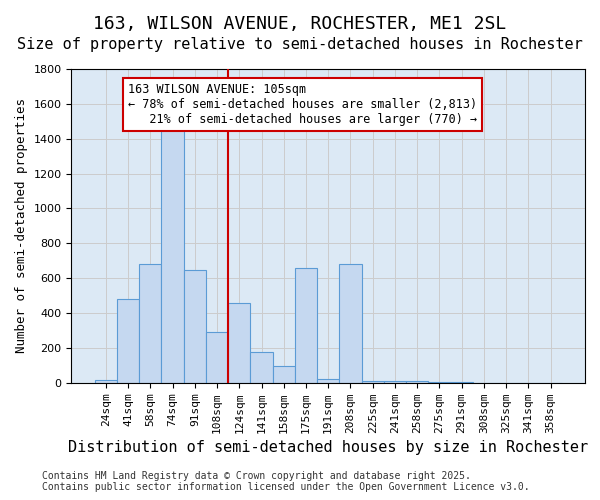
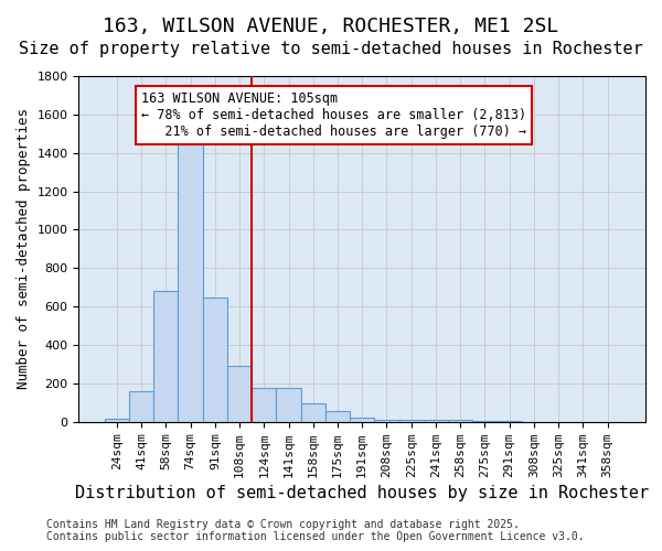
41sqm: 480 -> 160
124sqm: 460 -> 180
175sqm: 660 -> 60
208sqm: 680 -> 10
